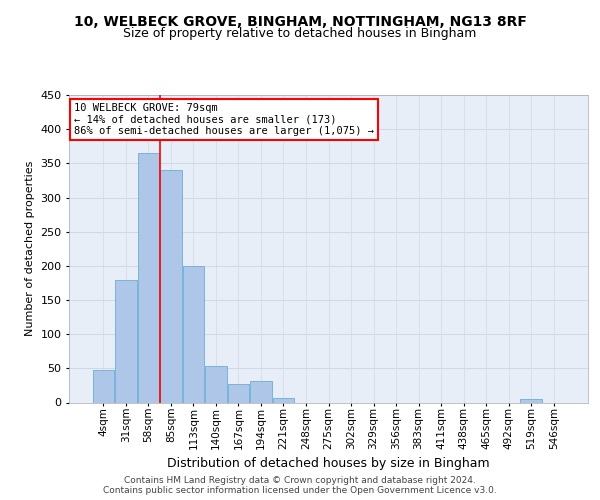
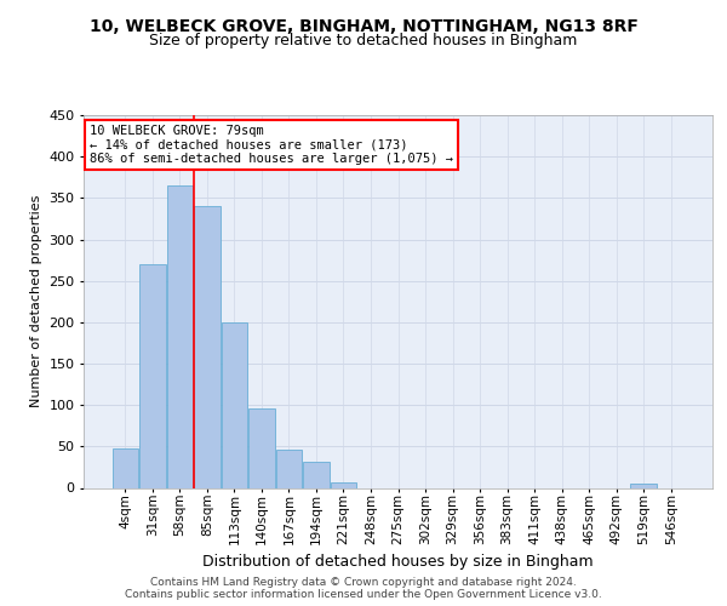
31sqm: 180 -> 270
140sqm: 53 -> 96
167sqm: 27 -> 46
